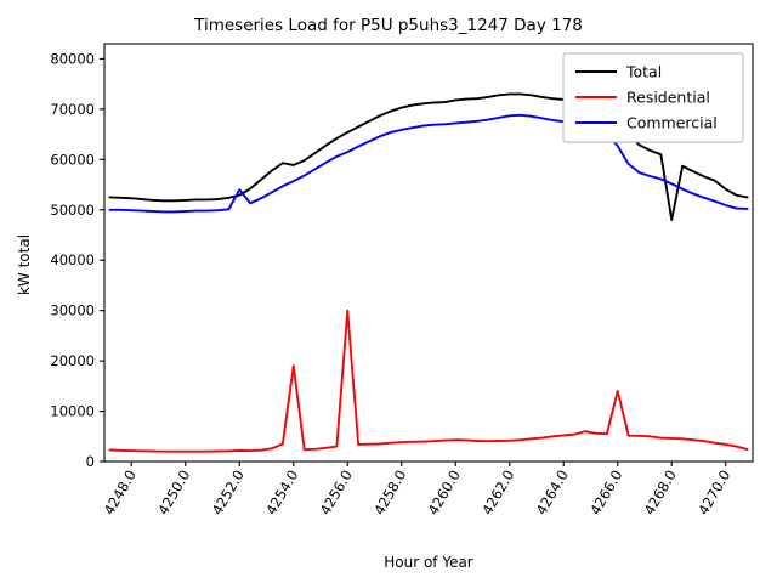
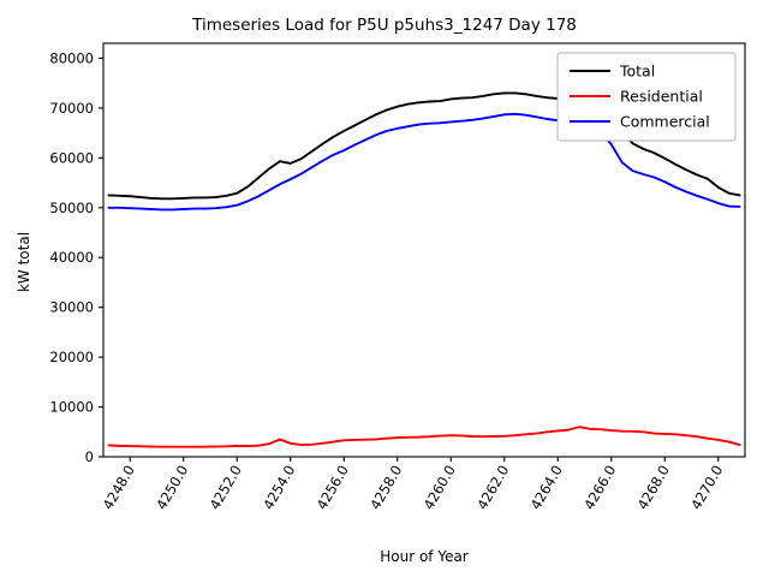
Commercial/4252.0: 54000 -> 50000
Residential/4254.0: 19000 -> 3000
Residential/4256.0: 30000 -> 3000
Residential/4266.0: 14000 -> 5000
Total/4268.0: 48000 -> 60000
